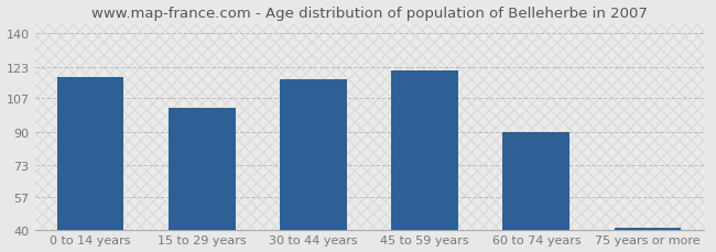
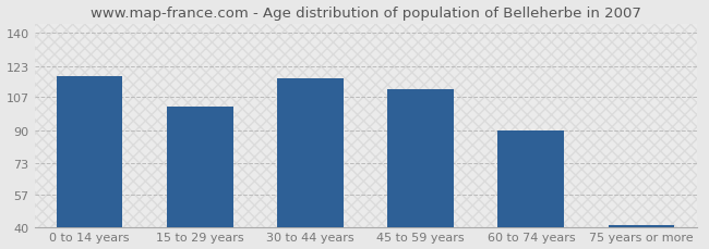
45 to 59 years: 121 -> 111
